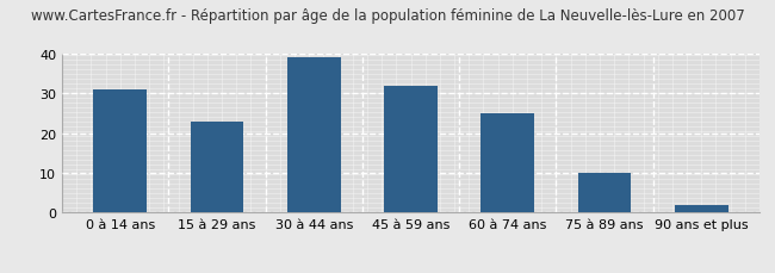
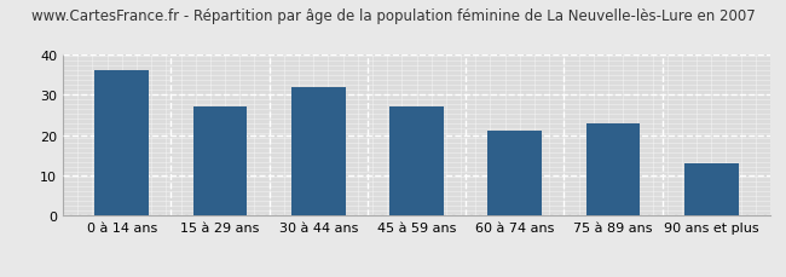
0 à 14 ans: 31 -> 36
15 à 29 ans: 23 -> 27
30 à 44 ans: 39 -> 32
45 à 59 ans: 32 -> 27
60 à 74 ans: 25 -> 21
75 à 89 ans: 10 -> 23
90 ans et plus: 2 -> 13
